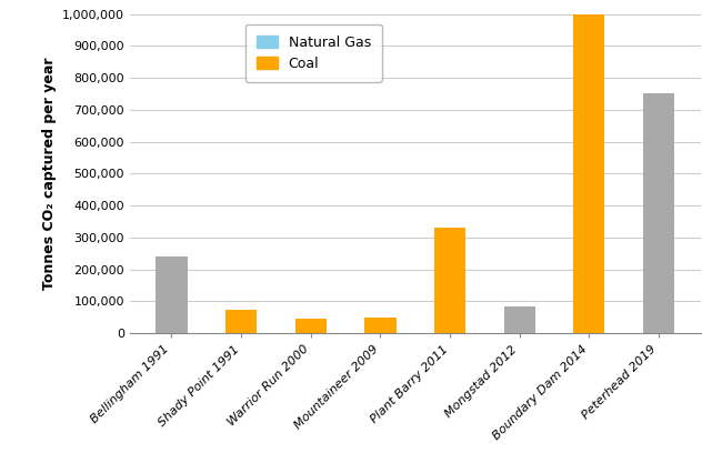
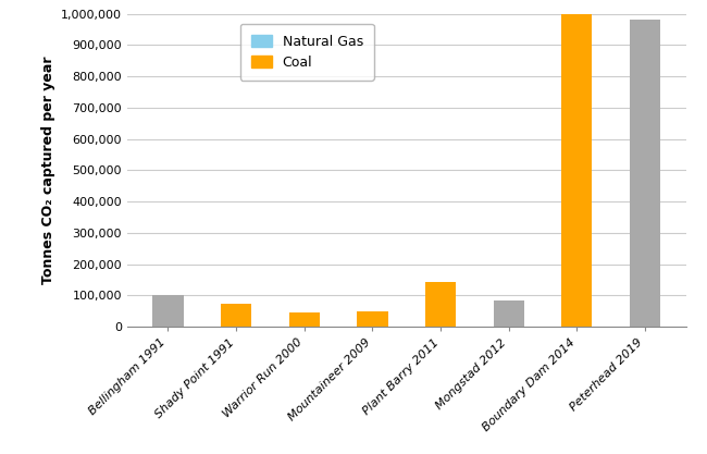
Bellingham 1991: 240,000 -> 100,000
Plant Barry 2011: 330,000 -> 145,000
Peterhead 2019: 750,000 -> 980,000
